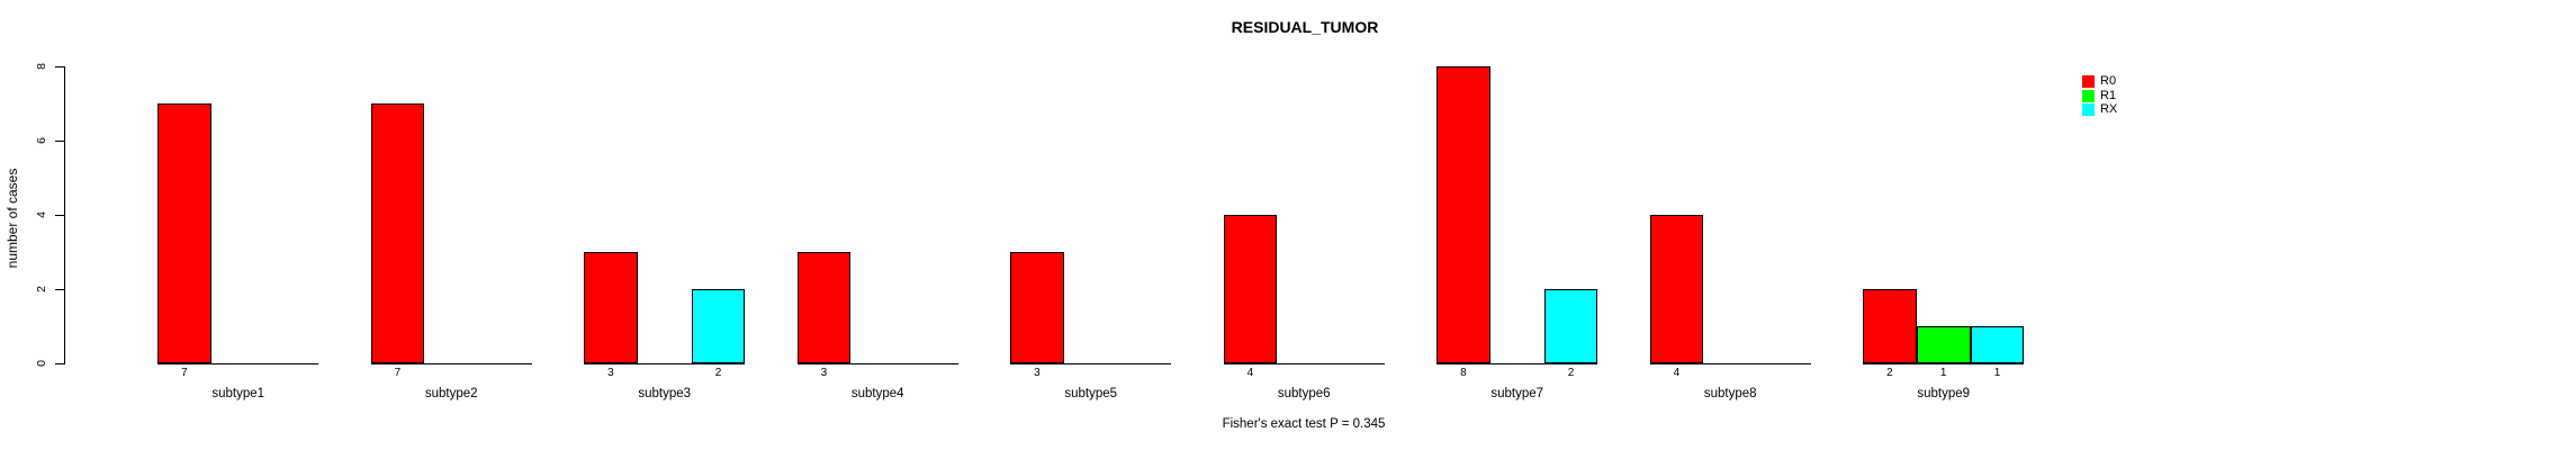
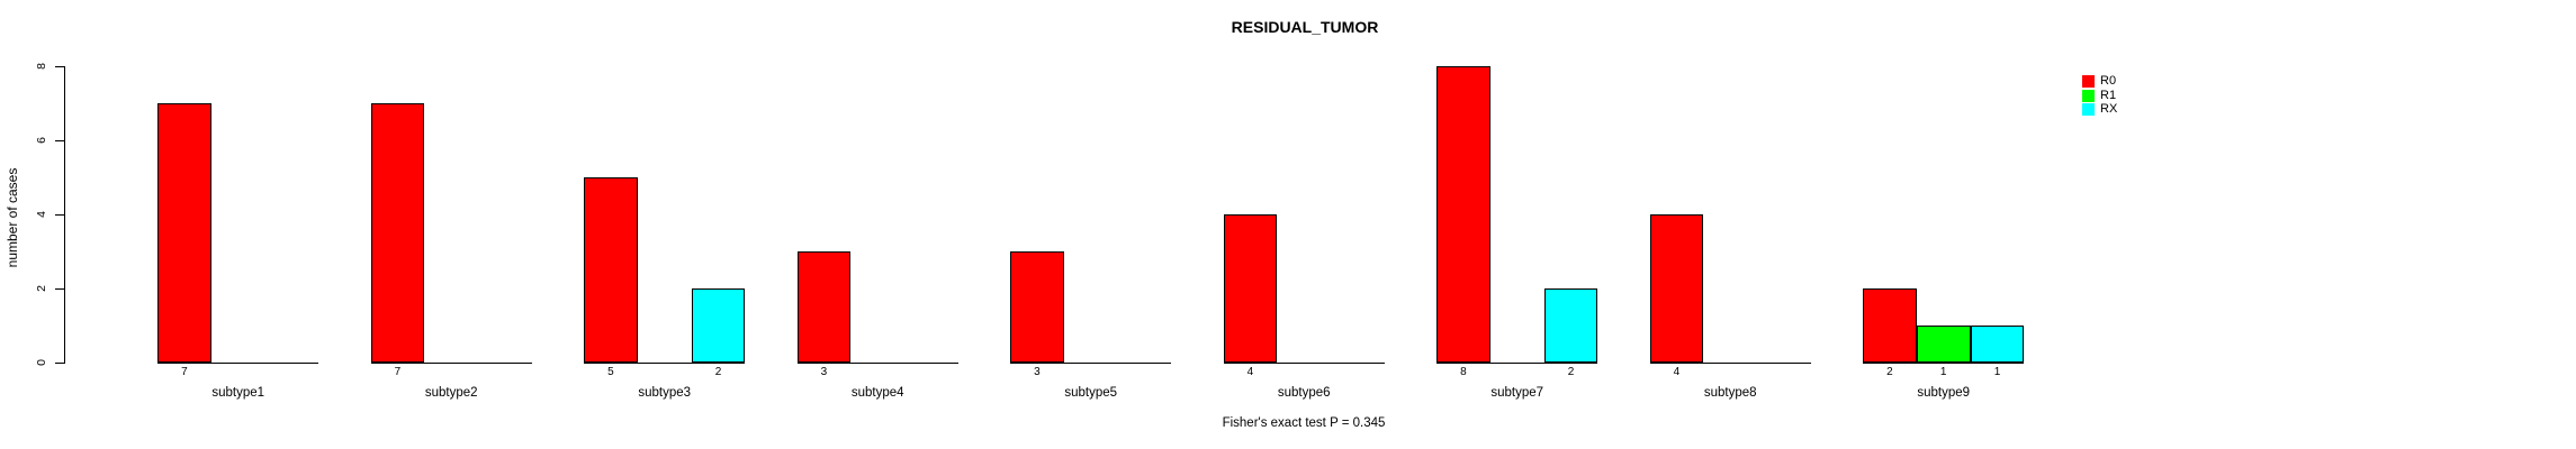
R0/subtype3: 3 -> 5
